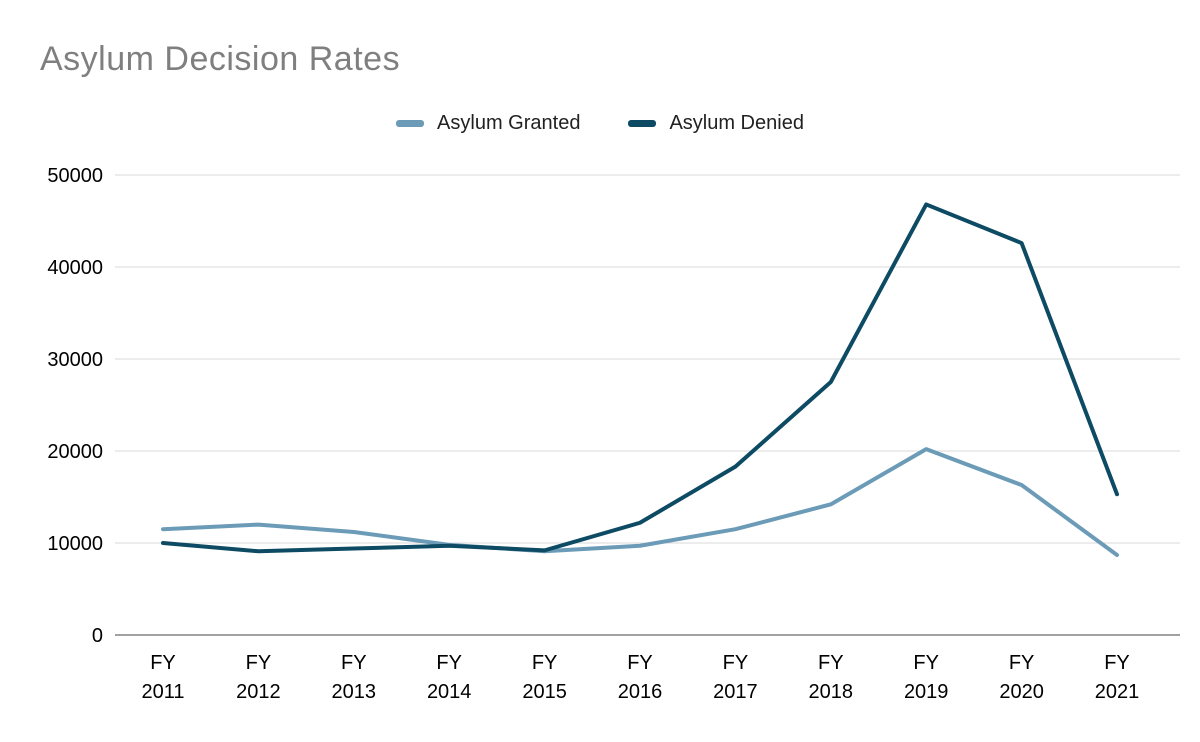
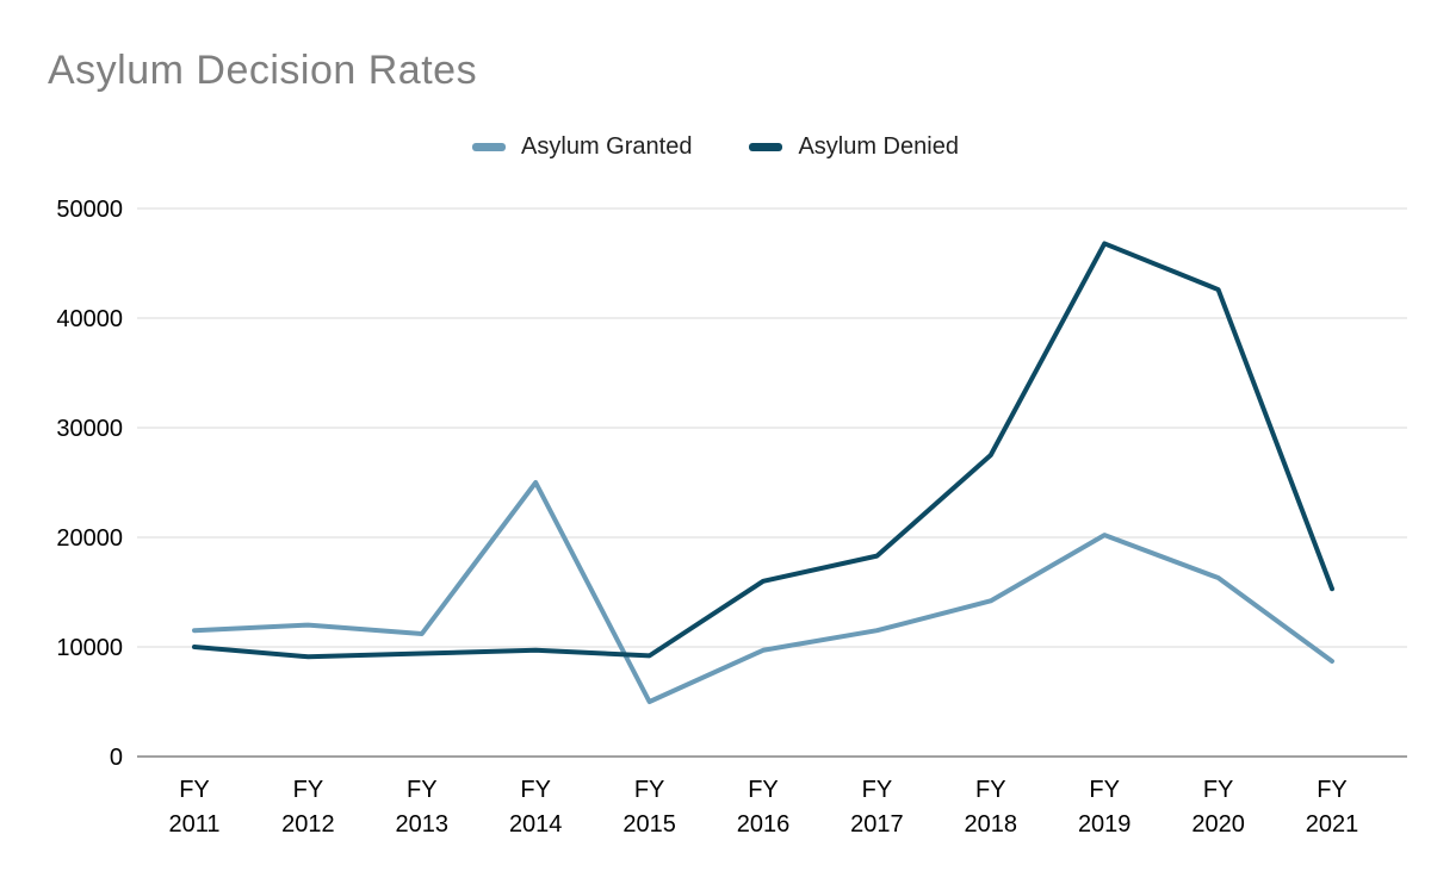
Asylum Granted/FY 2014: 10000 -> 25000
Asylum Granted/FY 2015: 9000 -> 5000
Asylum Denied/FY 2016: 12000 -> 16000
